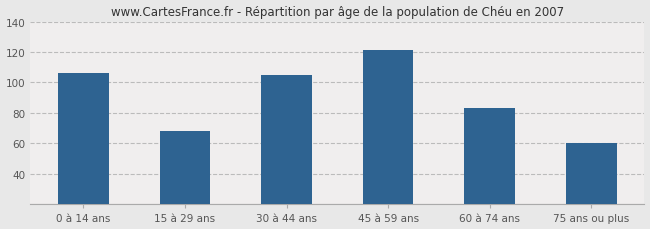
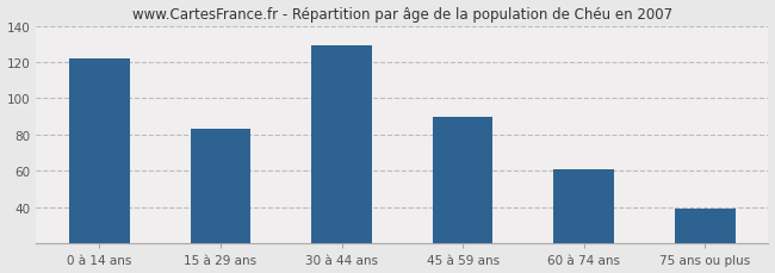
0 à 14 ans: 106 -> 122
15 à 29 ans: 68 -> 83
30 à 44 ans: 105 -> 129
45 à 59 ans: 121 -> 90
60 à 74 ans: 83 -> 61
75 ans ou plus: 60 -> 39
